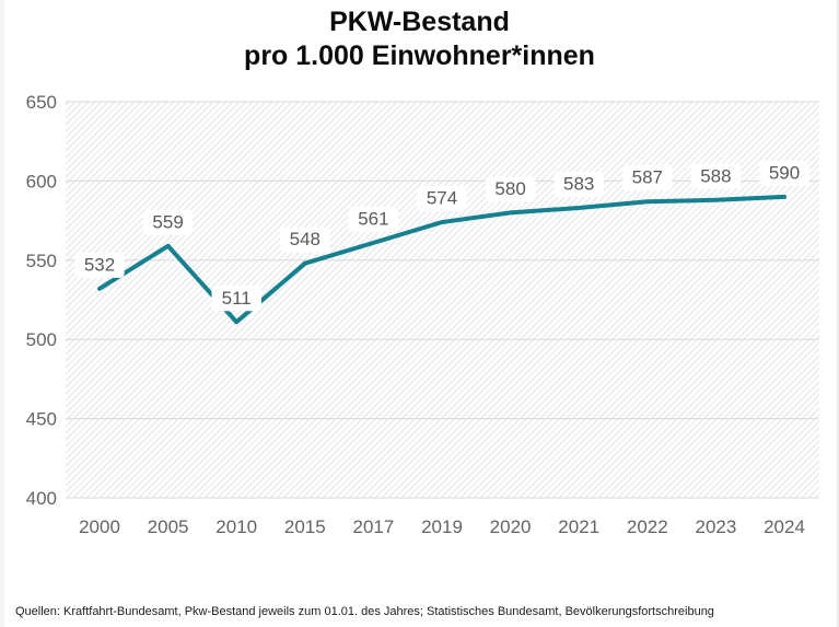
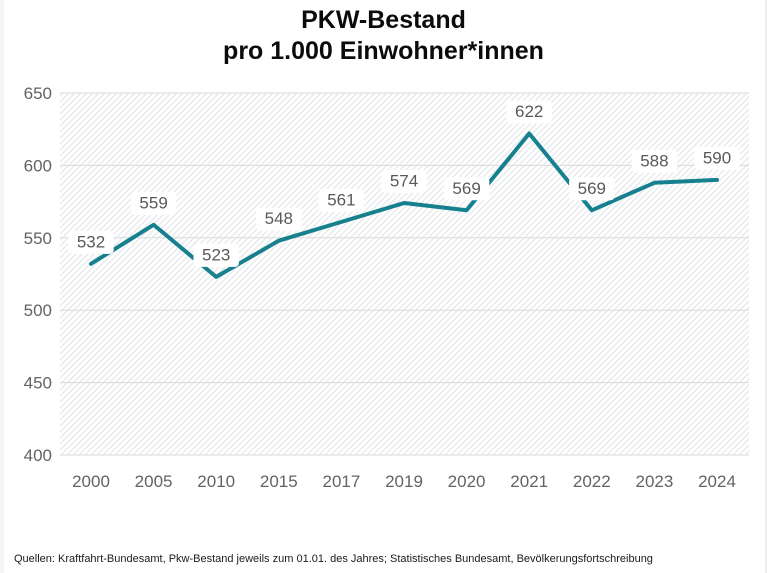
2010: 511 -> 523
2020: 580 -> 569
2021: 583 -> 622
2022: 587 -> 569
